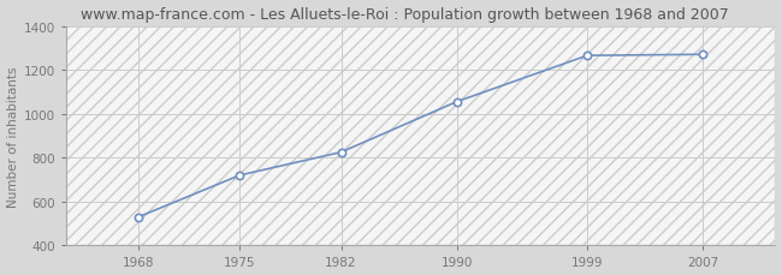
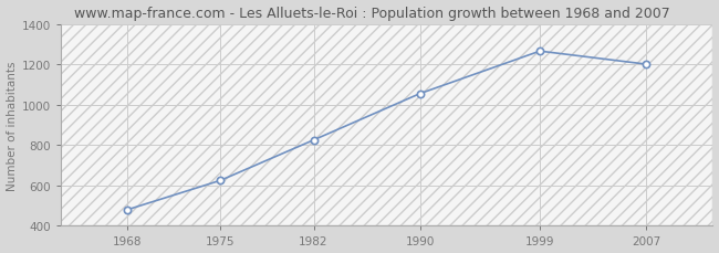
1968: 530 -> 480
1975: 720 -> 620
2007: 1270 -> 1200
